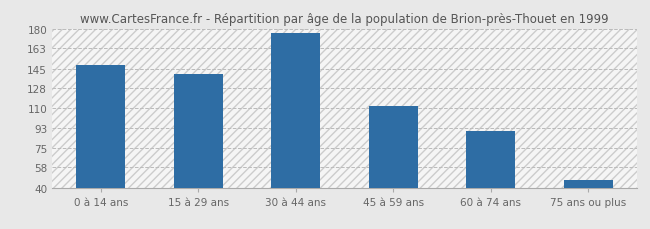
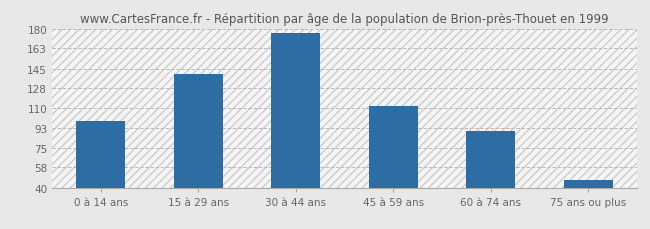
0 à 14 ans: 148 -> 99
